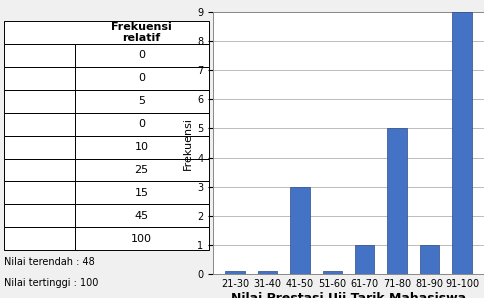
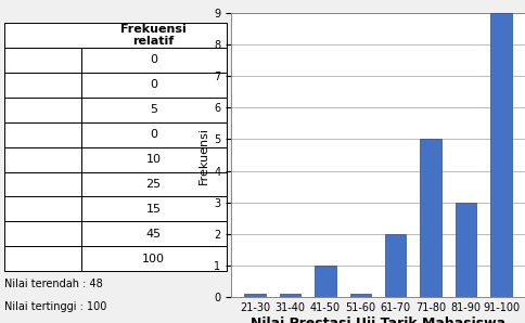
41-50: 3.0 -> 1.0
61-70: 1.0 -> 2.0
81-90: 1.0 -> 3.0
